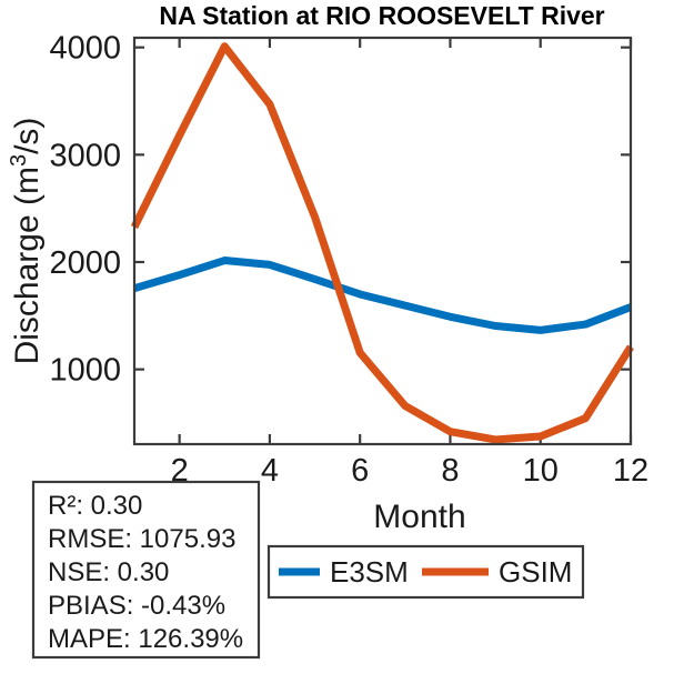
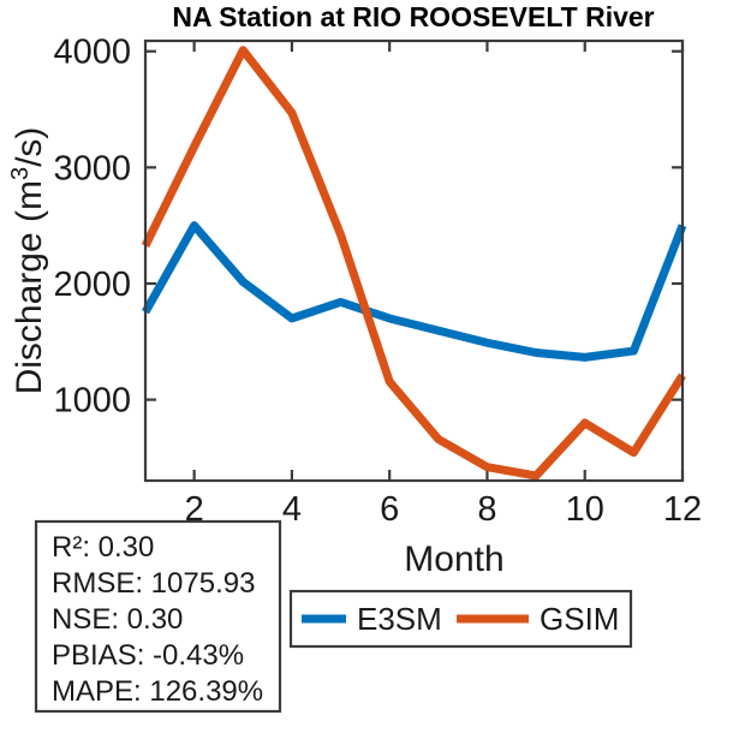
E3SM/2: 1900 -> 2500
E3SM/4: 2000 -> 1700
GSIM/10: 400 -> 800
E3SM/12: 1600 -> 2500
